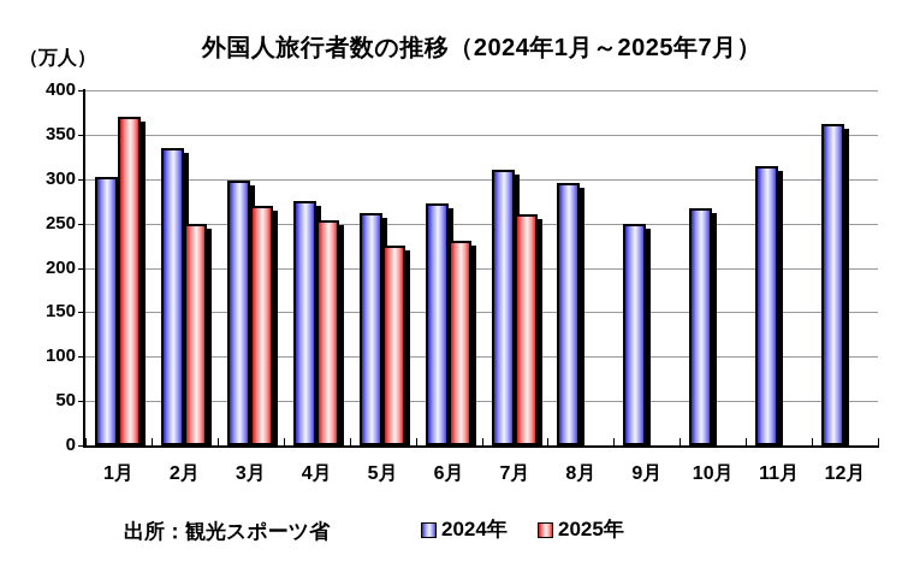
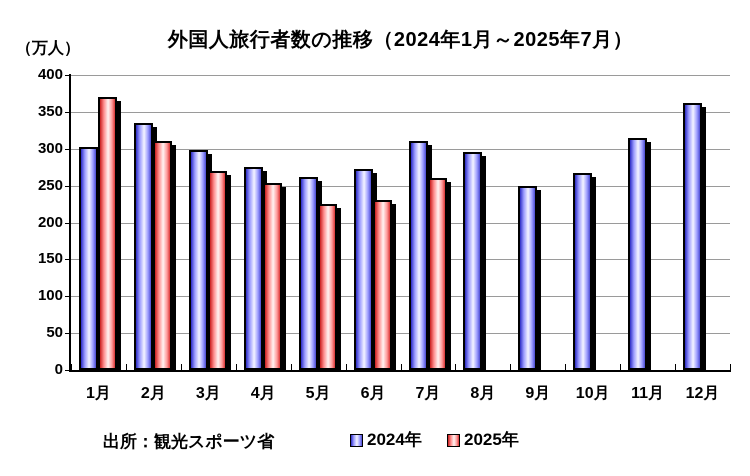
2025年/2月: 250 -> 310
